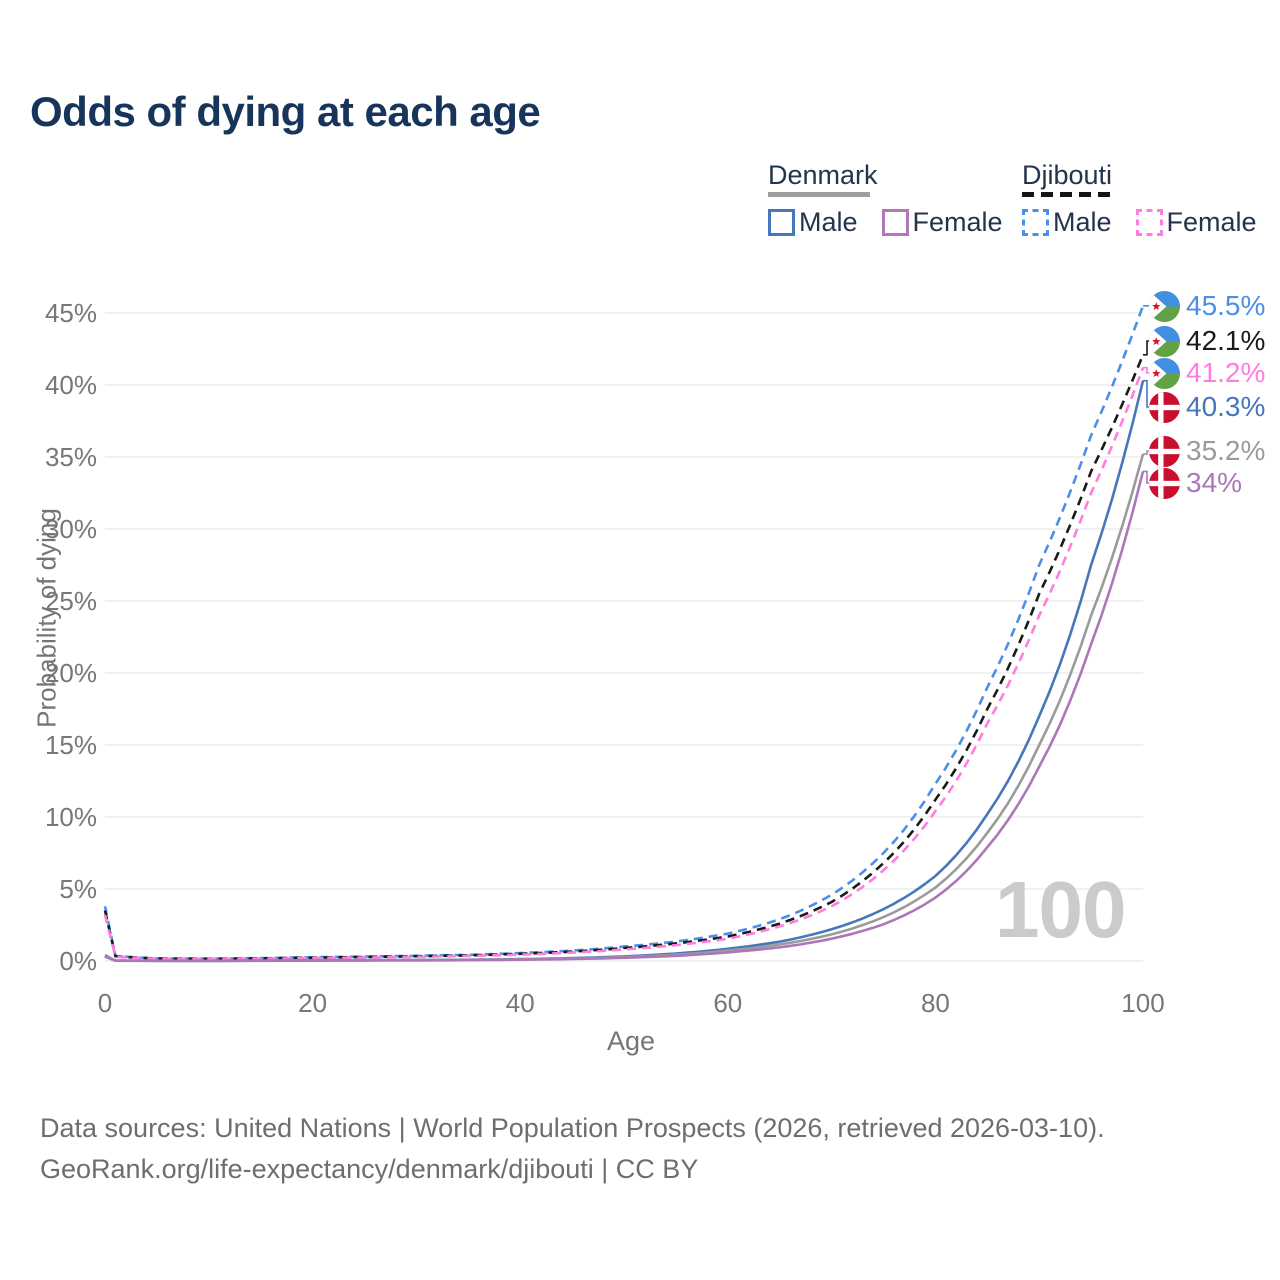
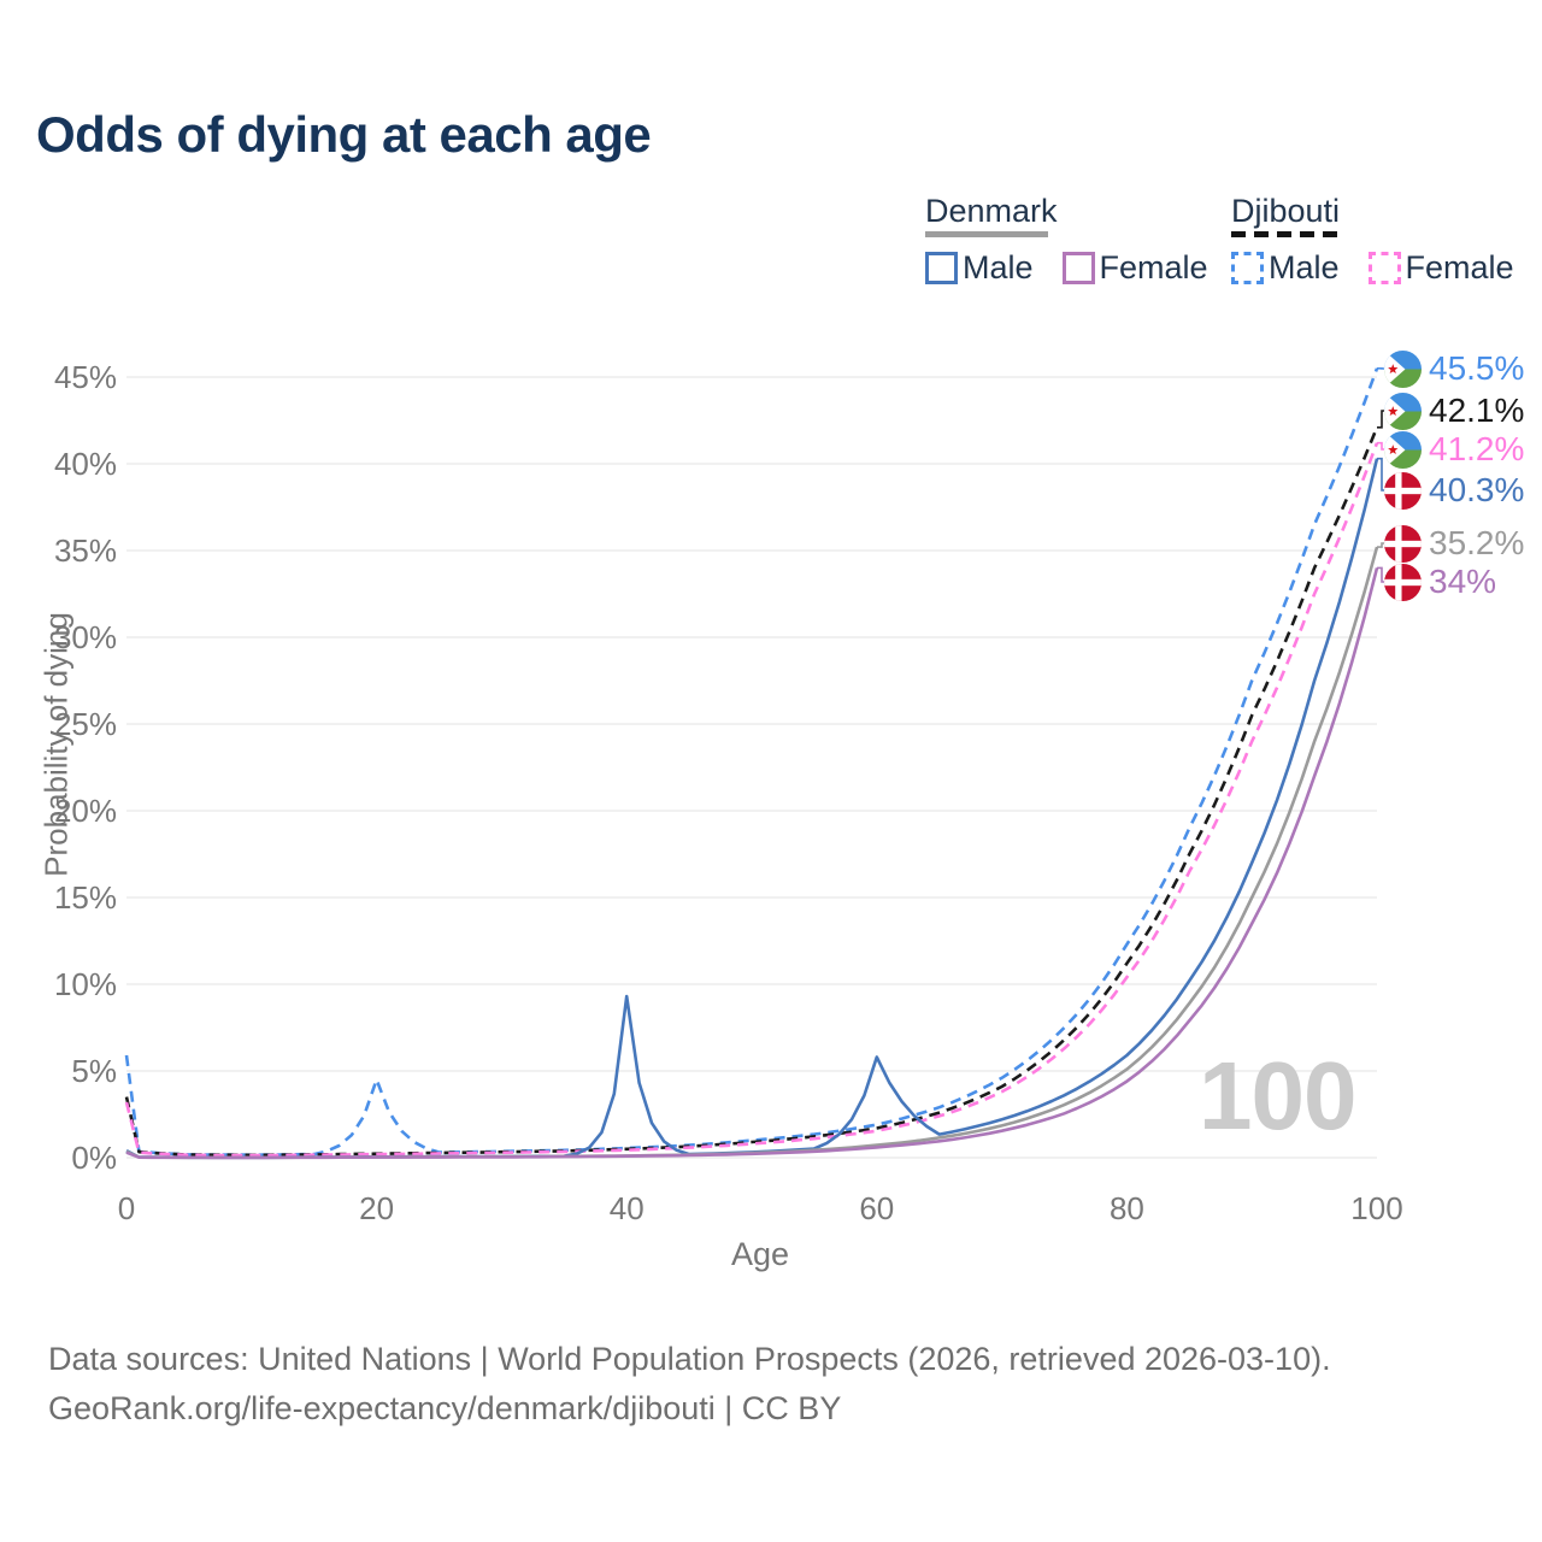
Djibouti Male/0: 3.8% -> 5.9%
Djibouti Male/20: 0.3% -> 4.5%
Denmark Male/40: 0.1% -> 9.3%
Denmark Male/60: 0.8% -> 5.8%
